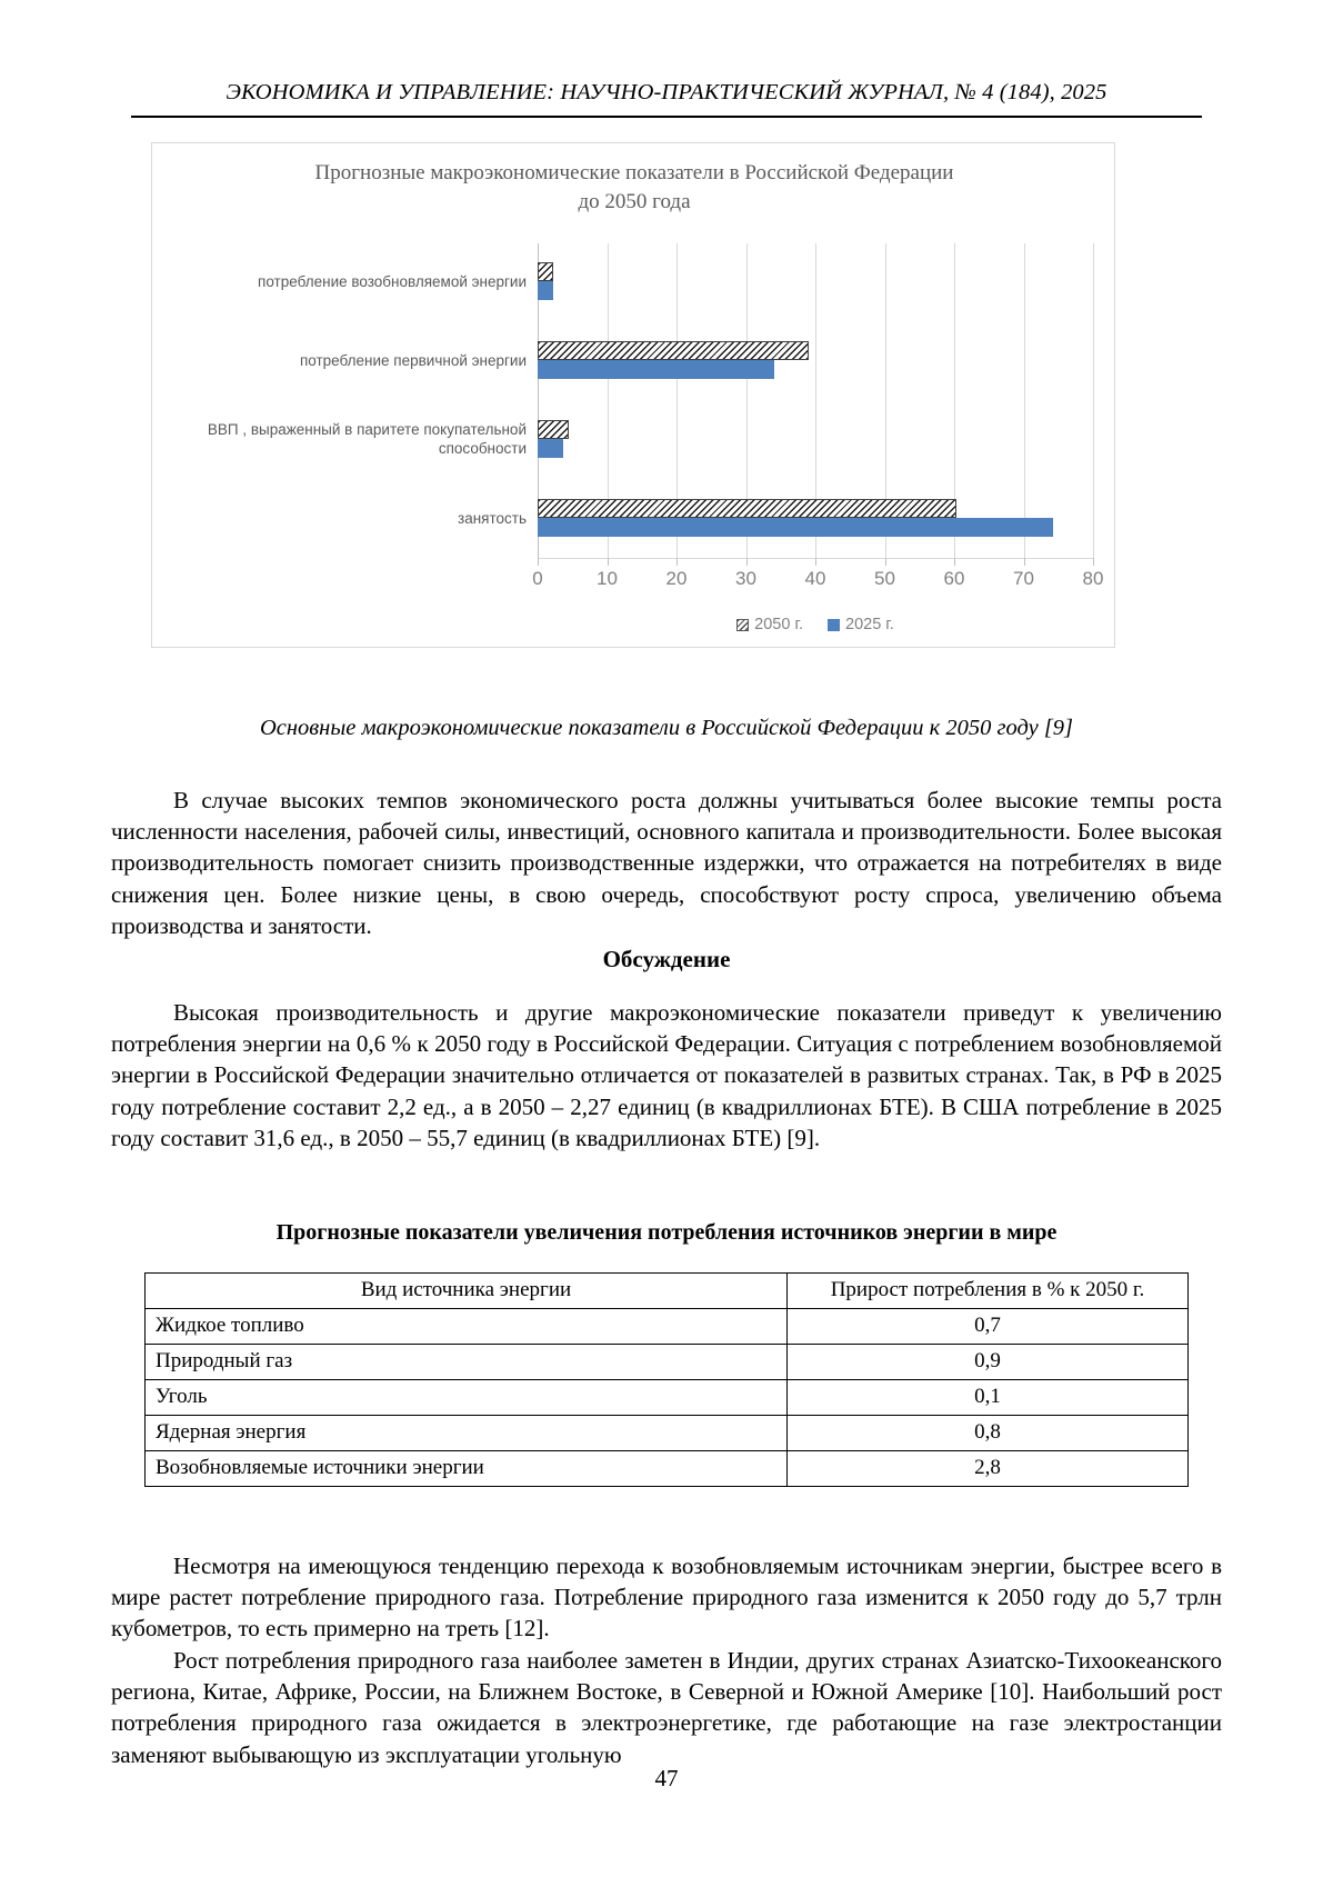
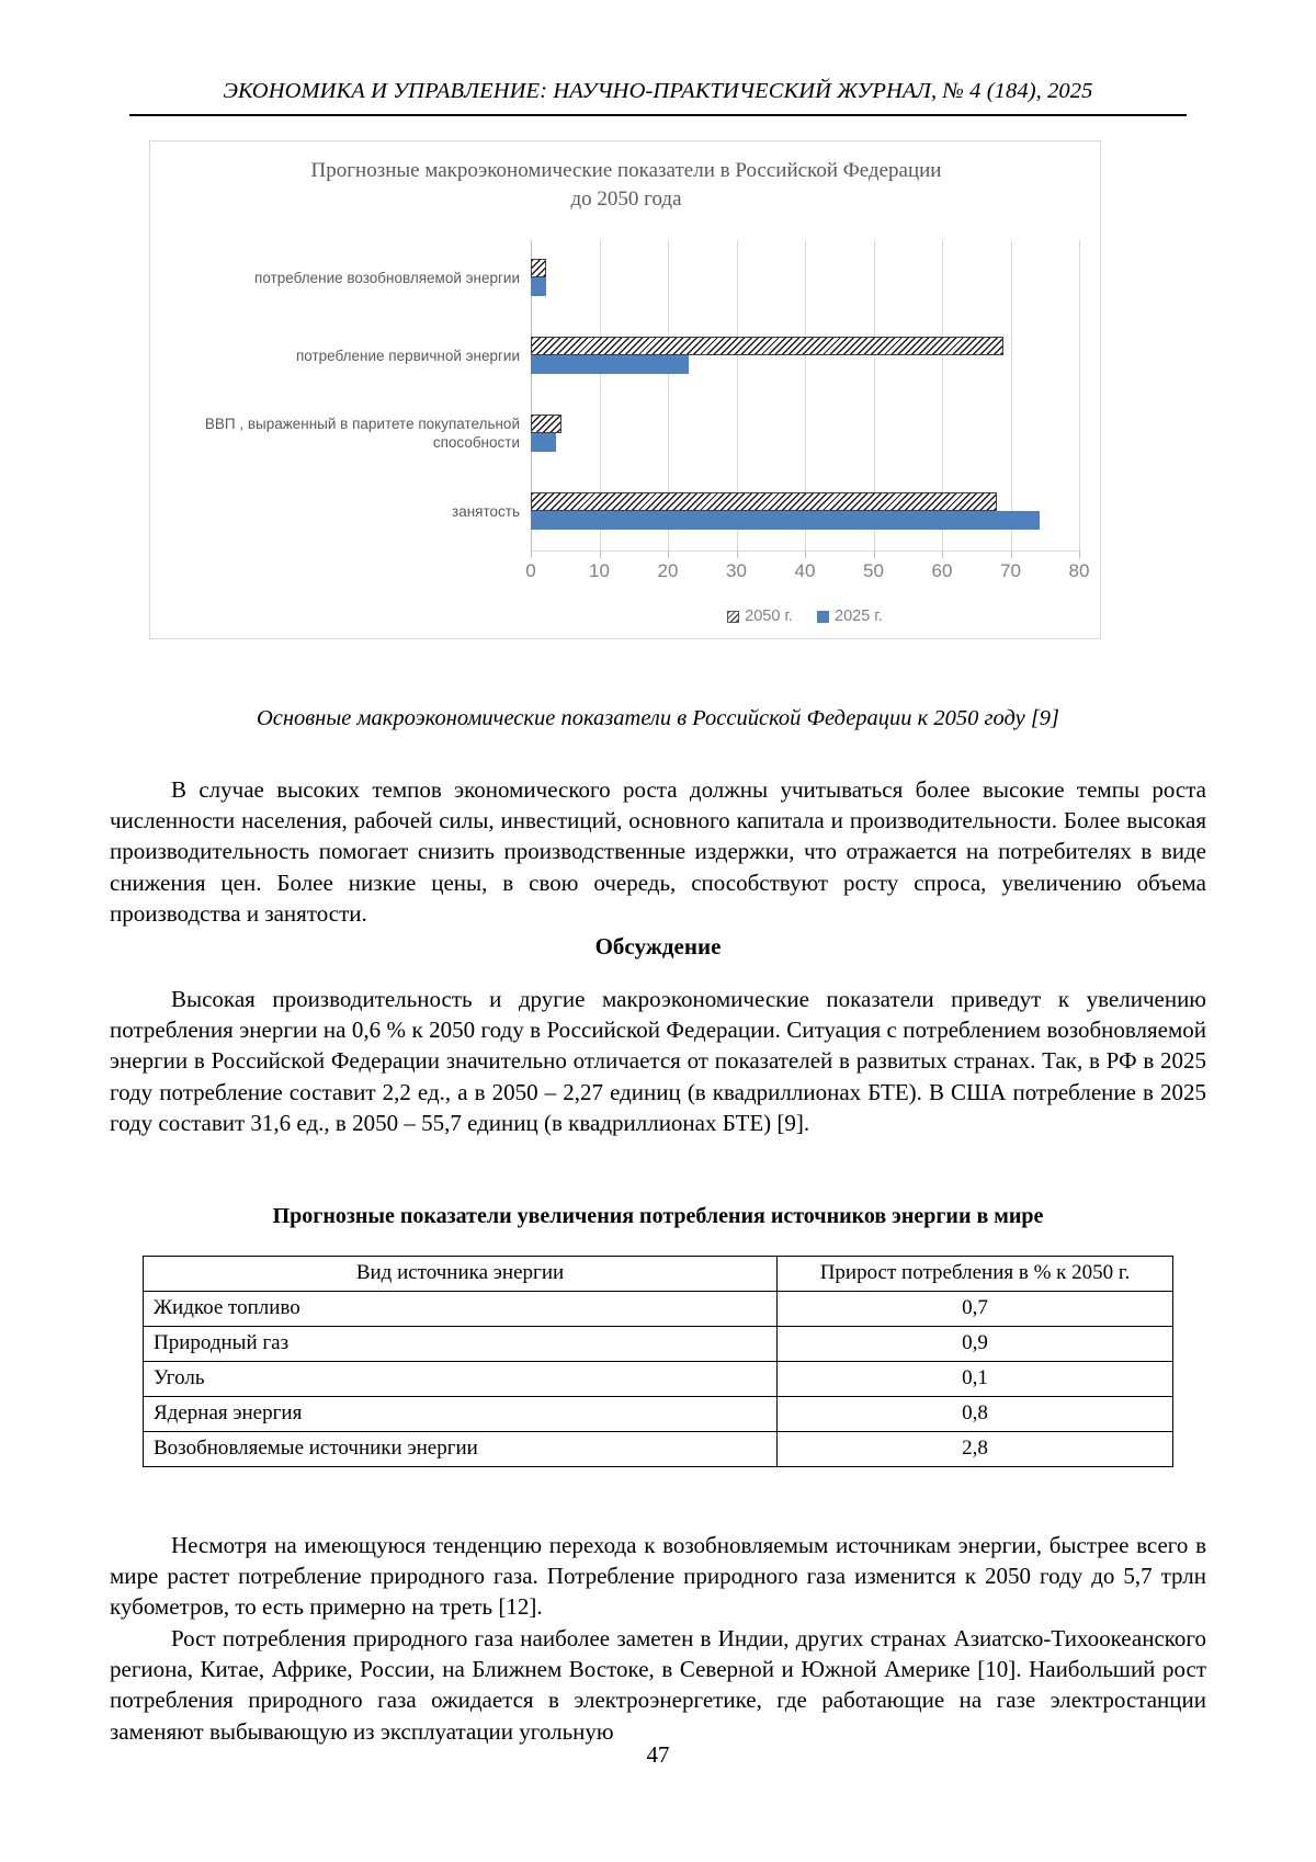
2050 г./потребление первичной энергии: 39 -> 69
2025 г./потребление первичной энергии: 34 -> 23
2050 г./занятость: 60 -> 68
